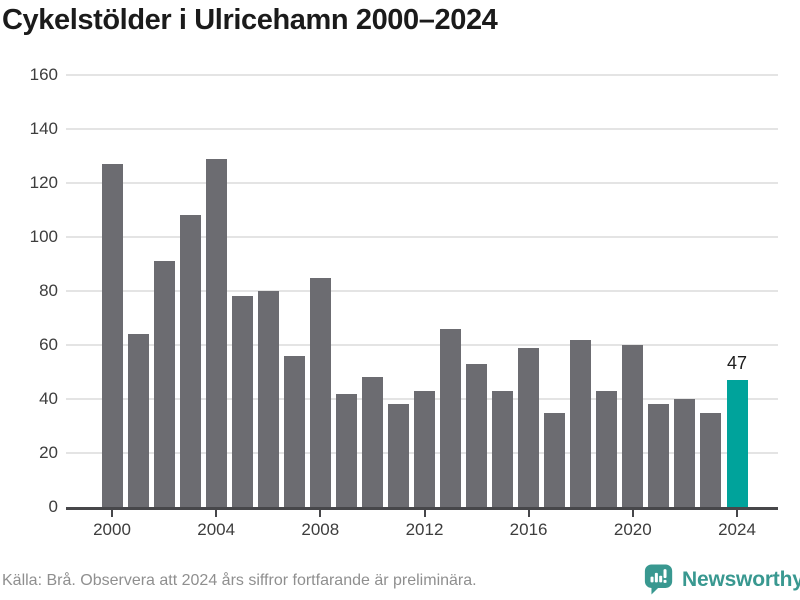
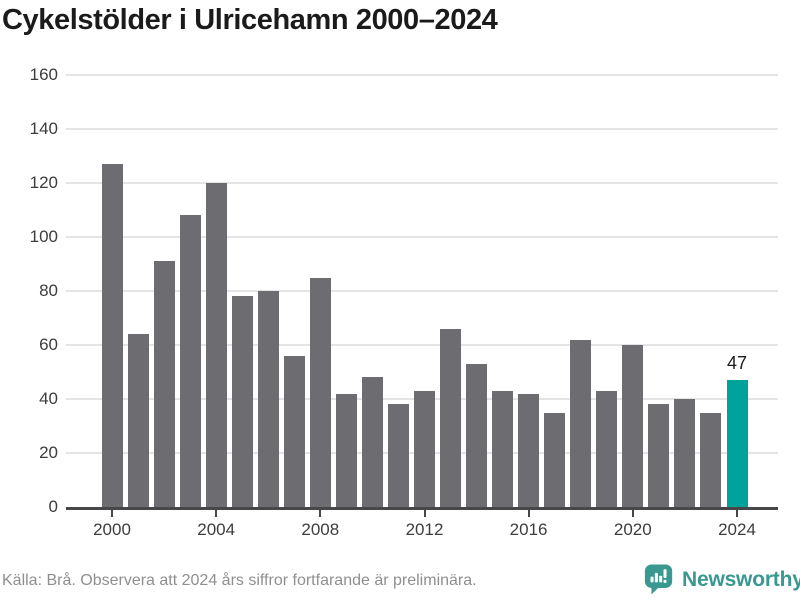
2004: 129 -> 120
2016: 59 -> 42
